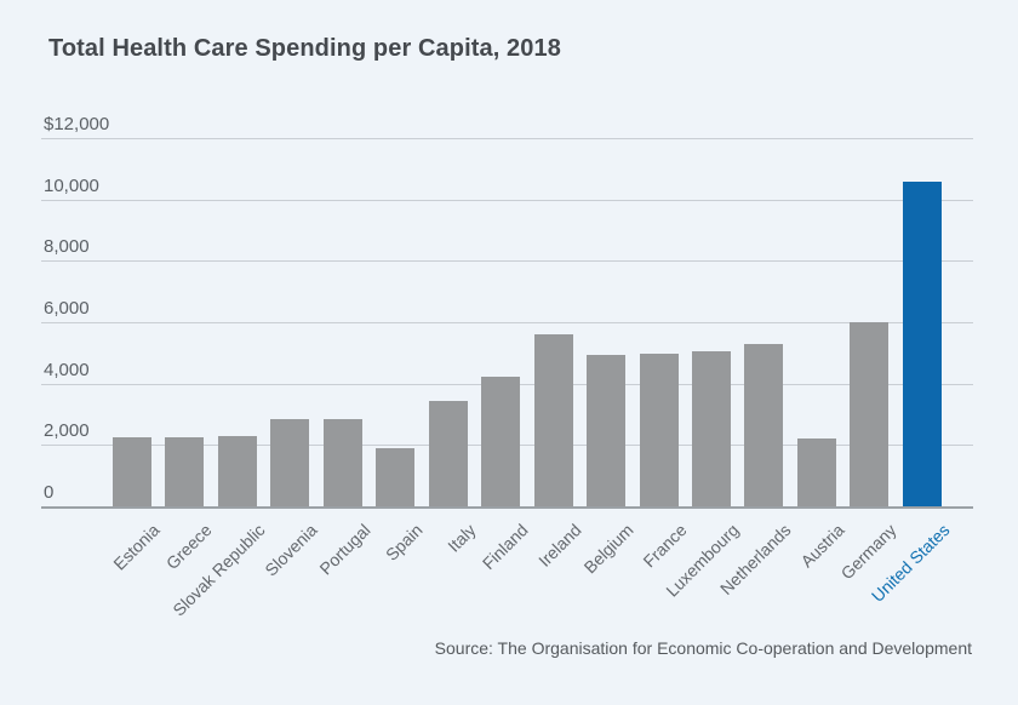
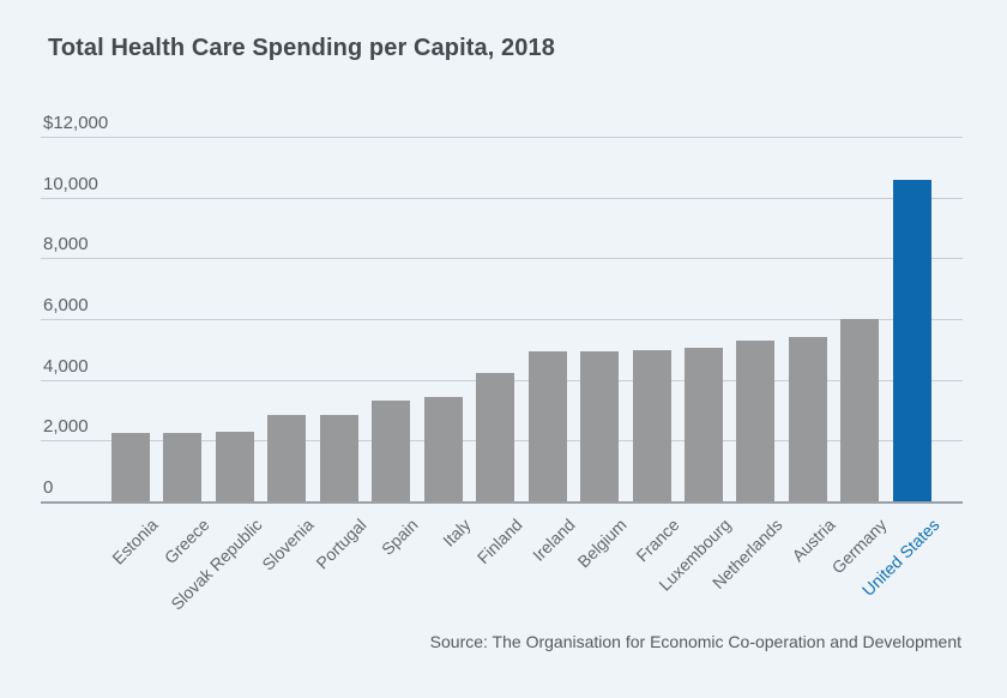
Spain: $1900 -> $3300
Ireland: $5600 -> $4900
Austria: $2200 -> $5400
